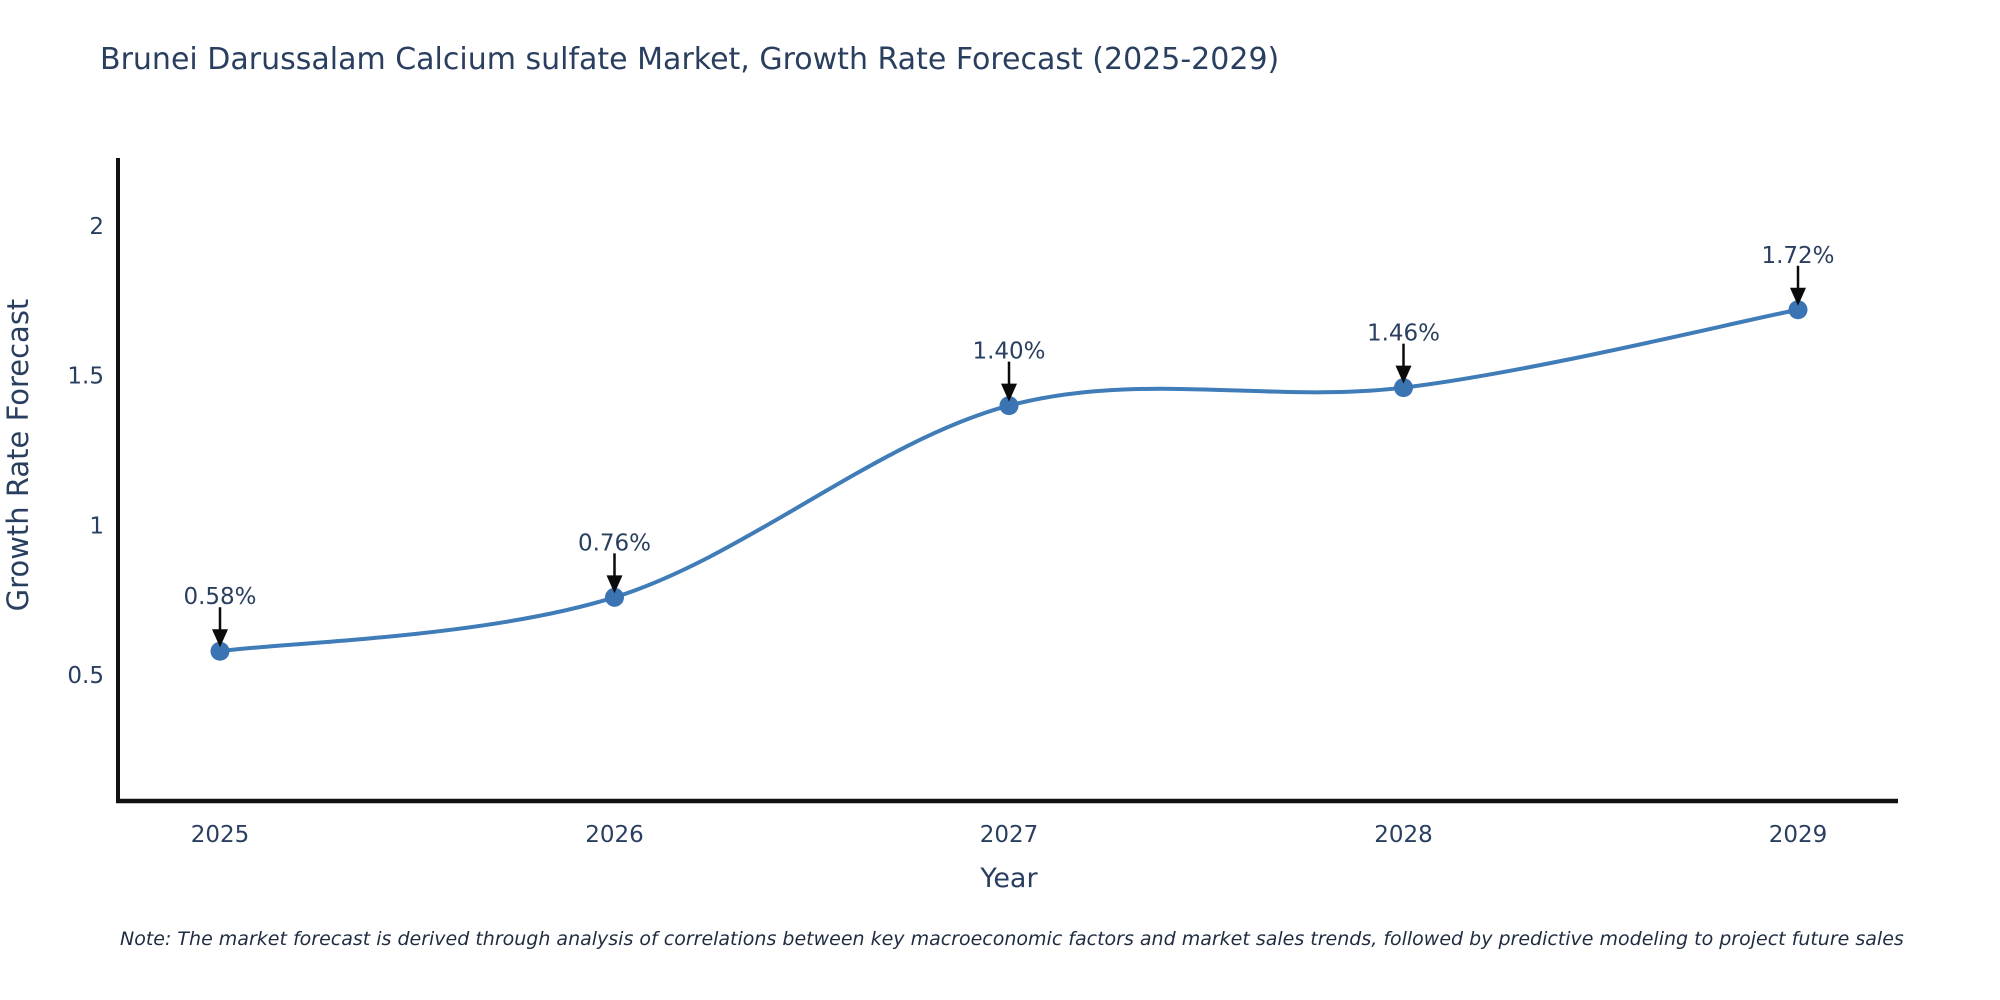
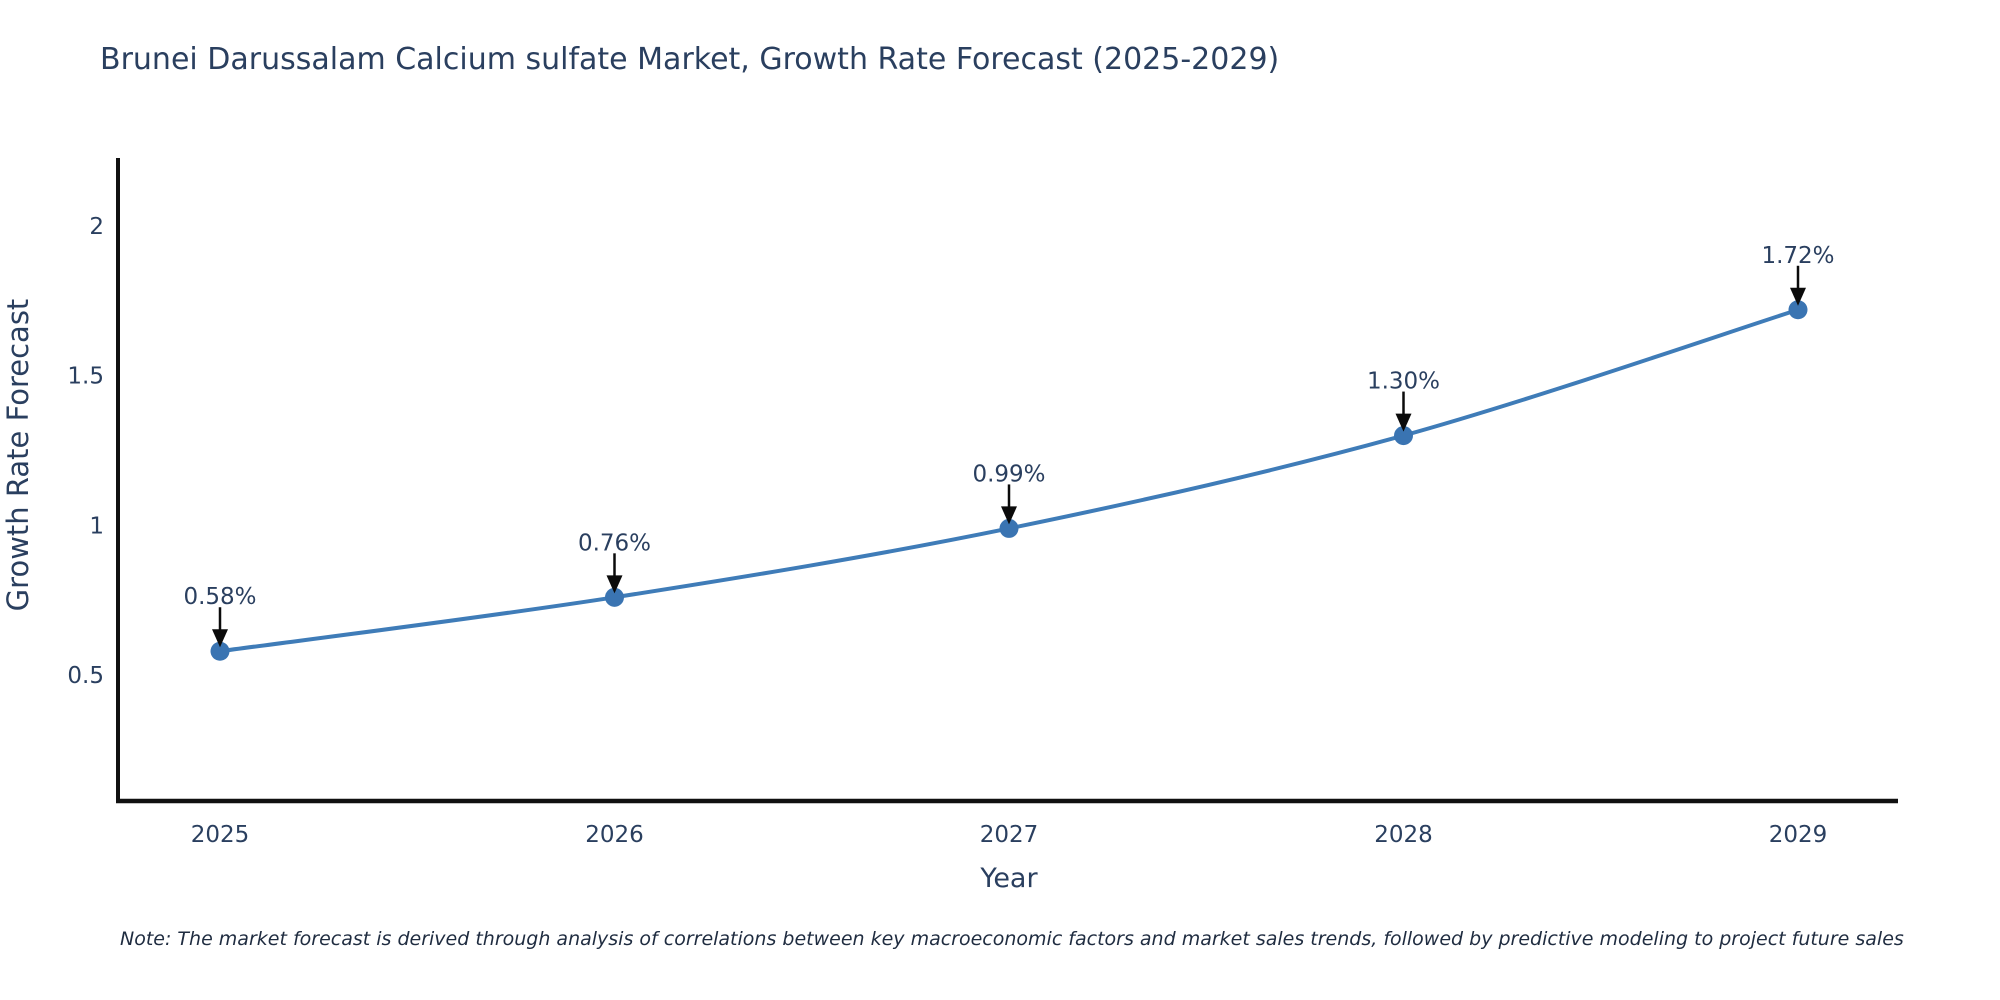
2027: 1.40% -> 0.99%
2028: 1.46% -> 1.30%
